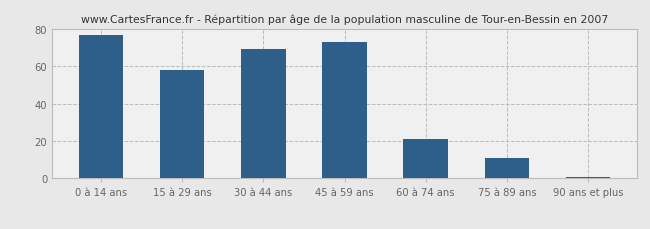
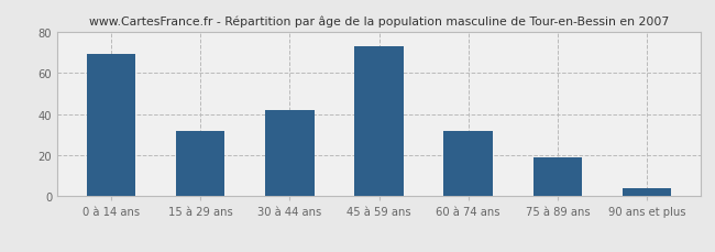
0 à 14 ans: 77 -> 69
15 à 29 ans: 58 -> 32
30 à 44 ans: 69 -> 42
60 à 74 ans: 21 -> 32
75 à 89 ans: 11 -> 19
90 ans et plus: 1 -> 4
